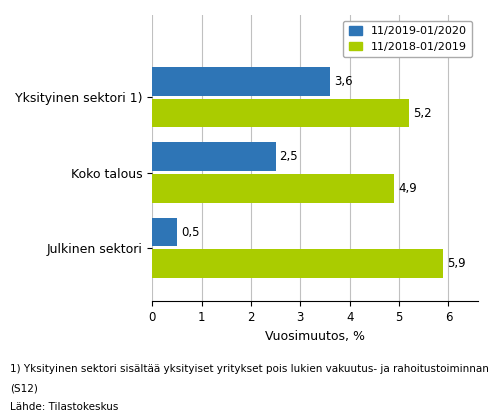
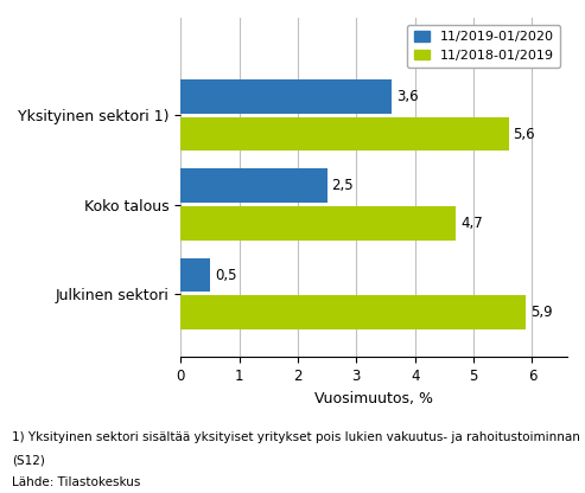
11/2018-01/2019/Yksityinen sektori 1): 5,2 -> 5,6
11/2018-01/2019/Koko talous: 4,9 -> 4,7
